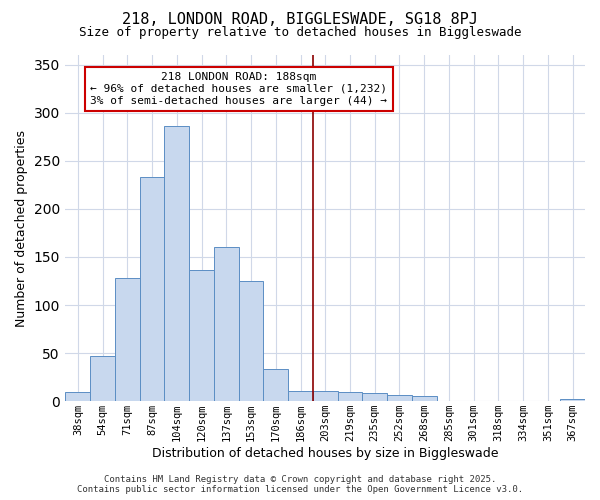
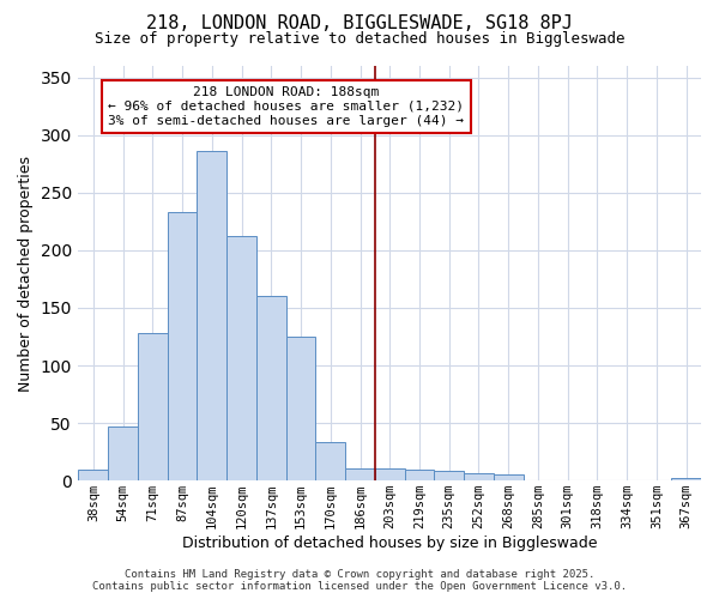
120sqm: 136 -> 212
